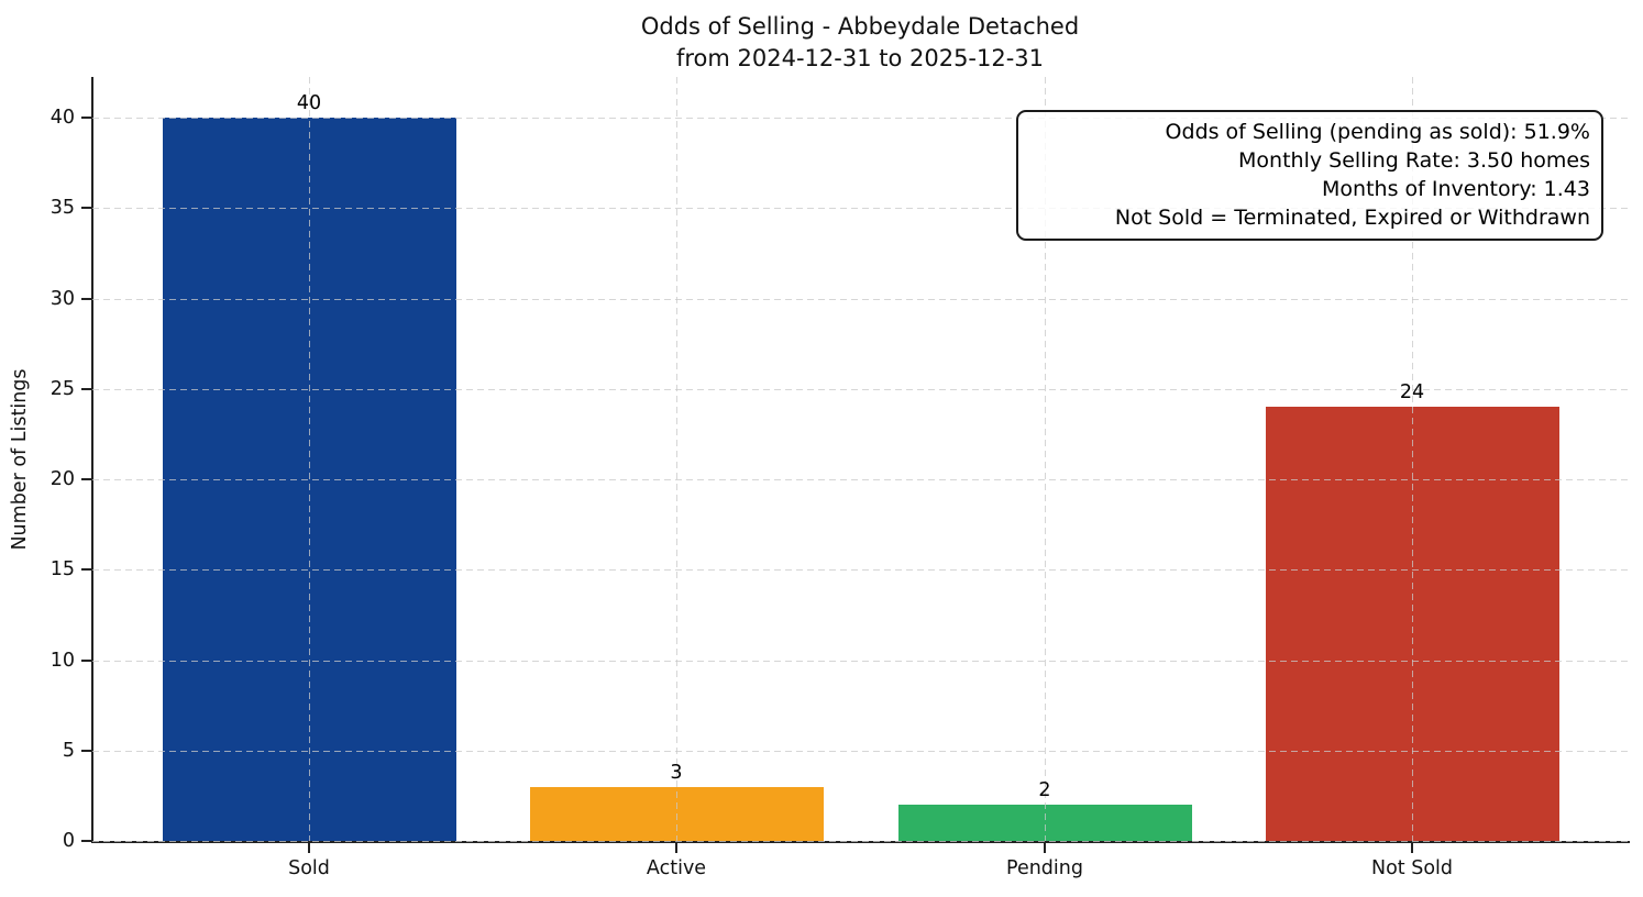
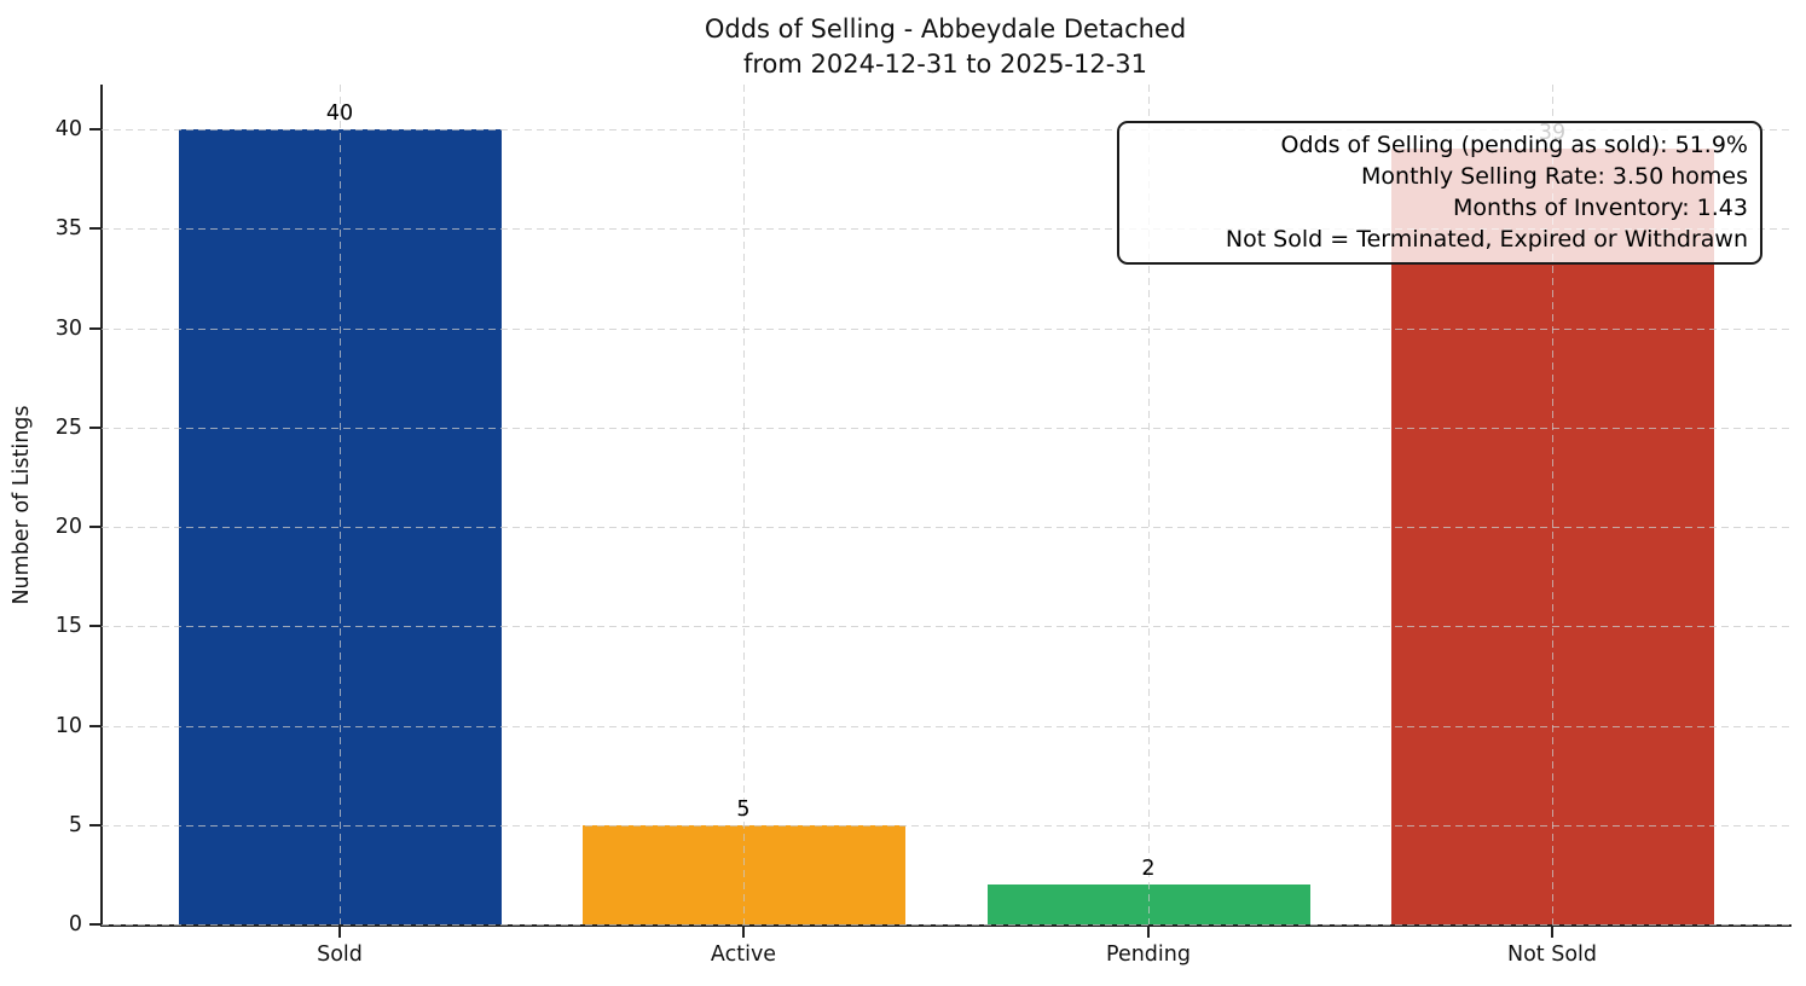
Active: 3 -> 5
Not Sold: 24 -> 39
